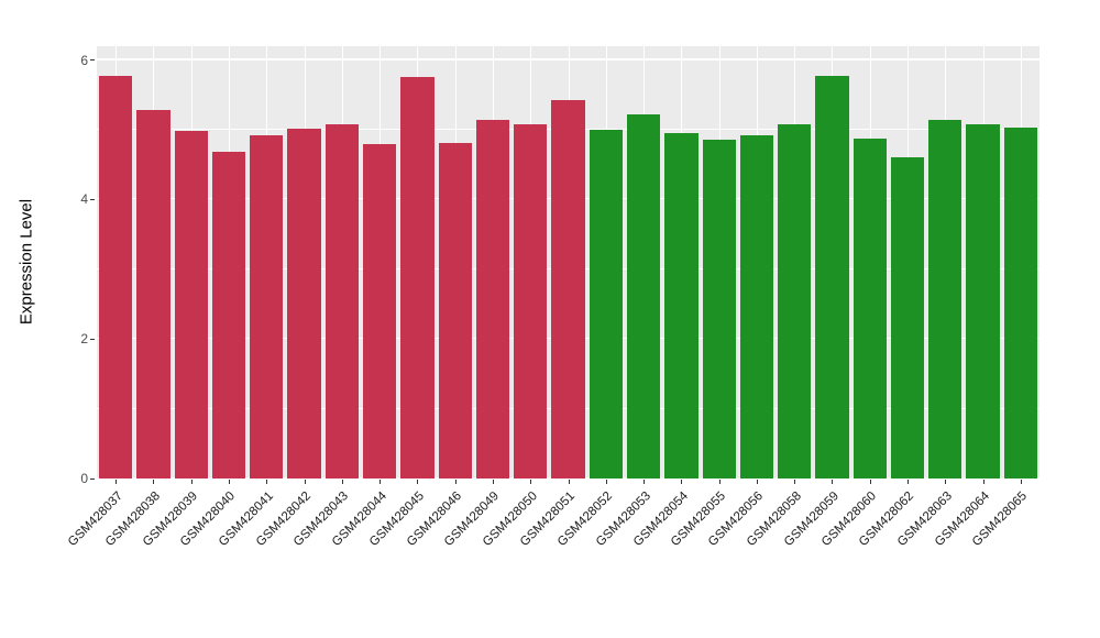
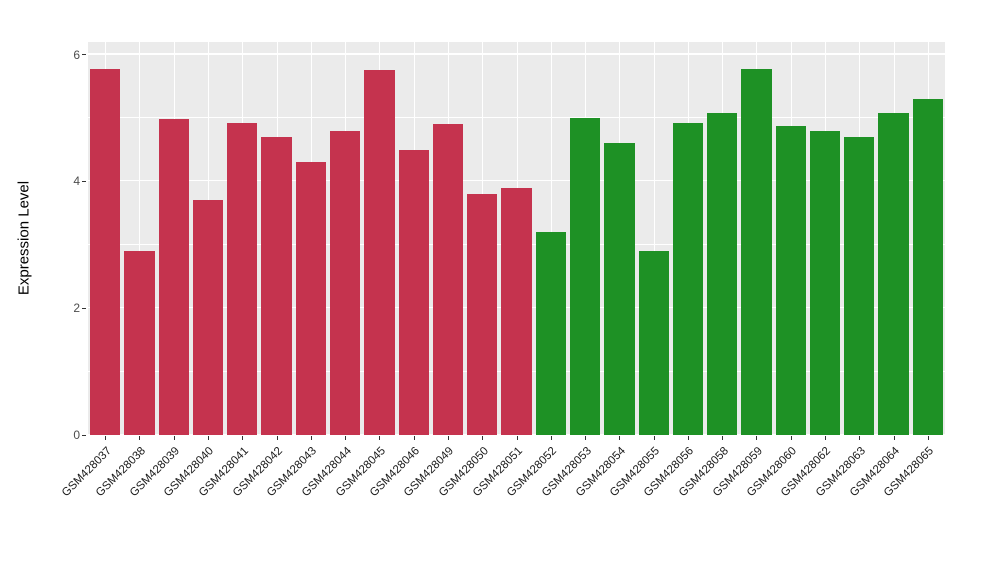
GSM428038: 5.3 -> 2.9
GSM428040: 4.7 -> 3.7
GSM428042: 5.0 -> 4.7
GSM428043: 5.1 -> 4.3
GSM428046: 4.8 -> 4.5
GSM428049: 5.2 -> 4.9
GSM428050: 5.1 -> 3.8
GSM428051: 5.4 -> 3.9
GSM428052: 5.0 -> 3.2
GSM428053: 5.2 -> 5.0
GSM428054: 5.0 -> 4.6
GSM428055: 4.9 -> 2.9
GSM428062: 4.6 -> 4.8
GSM428063: 5.2 -> 4.7
GSM428065: 5.0 -> 5.3
